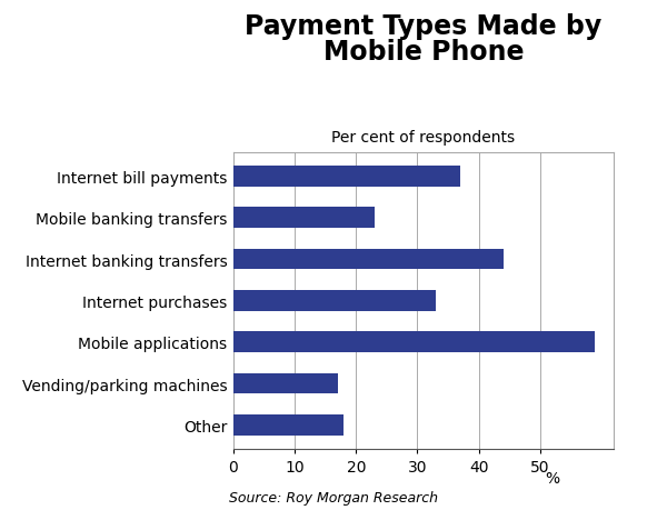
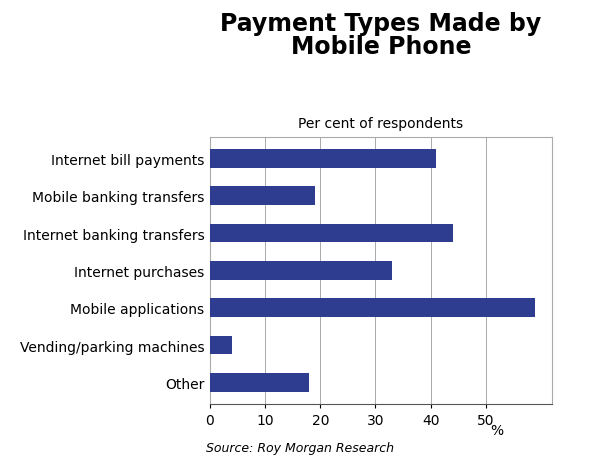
Internet bill payments: 37 -> 41
Mobile banking transfers: 23 -> 19
Vending/parking machines: 17 -> 4
